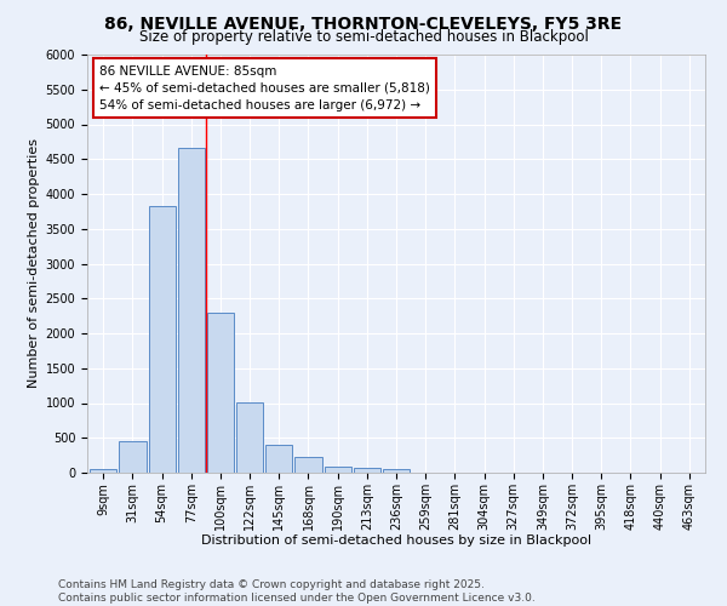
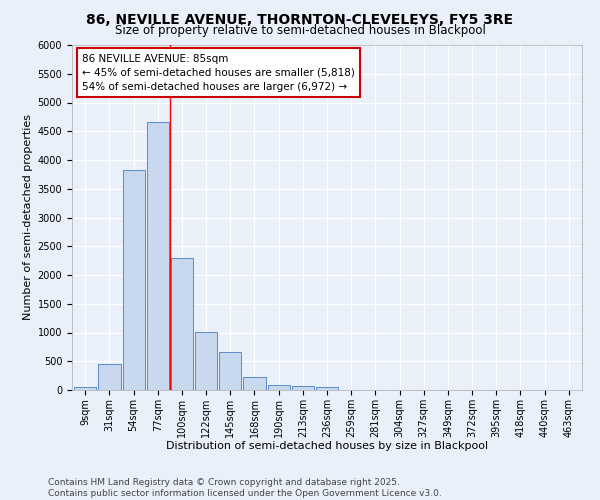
145sqm: 400 -> 660
